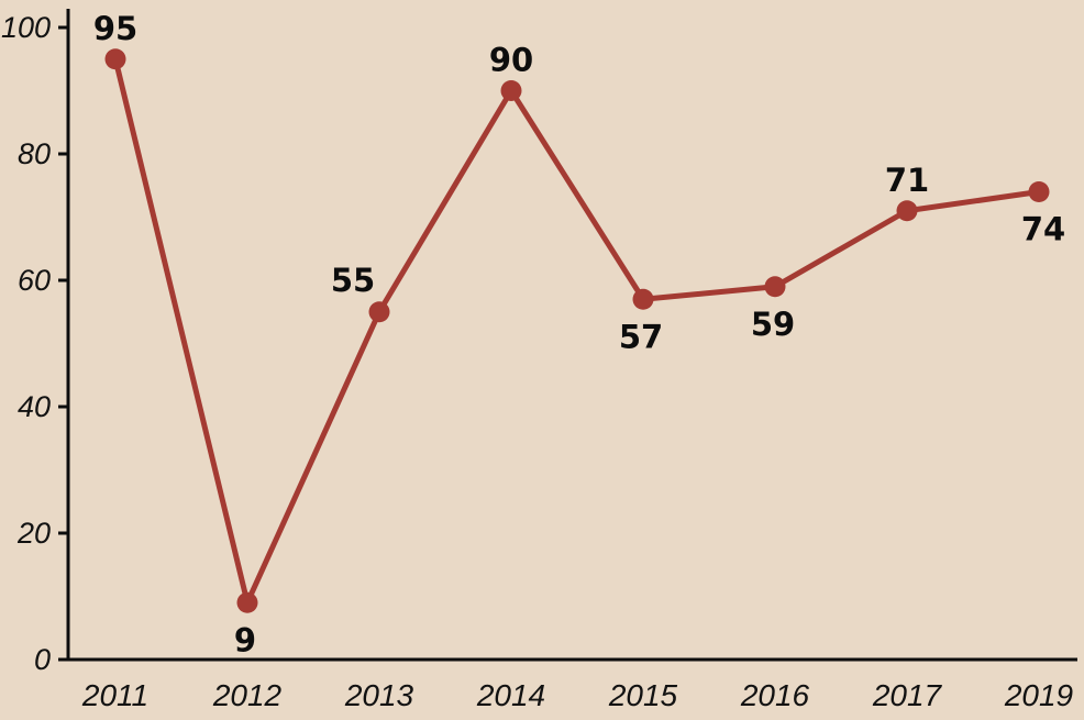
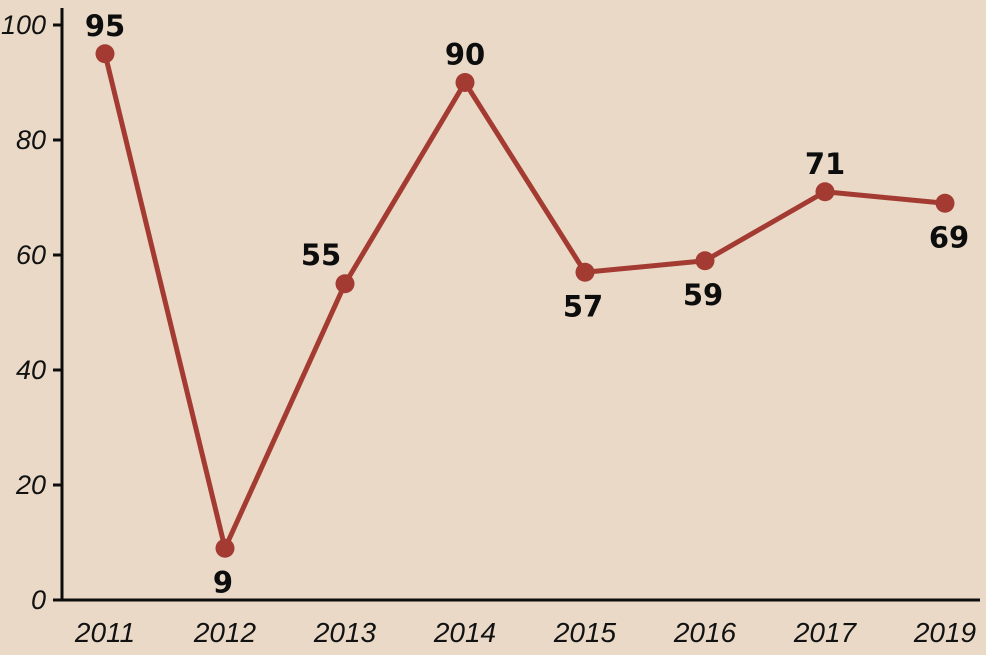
2019: 74 -> 69
